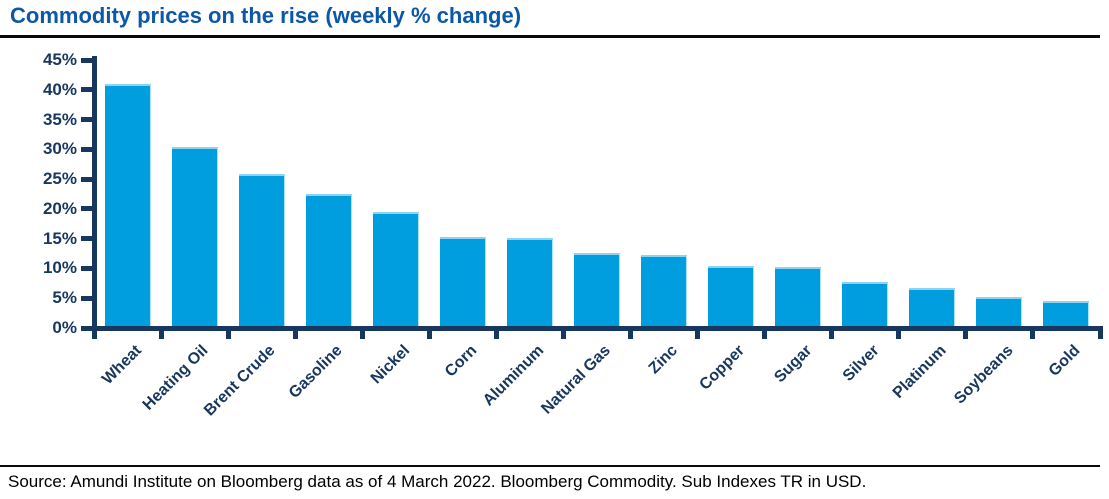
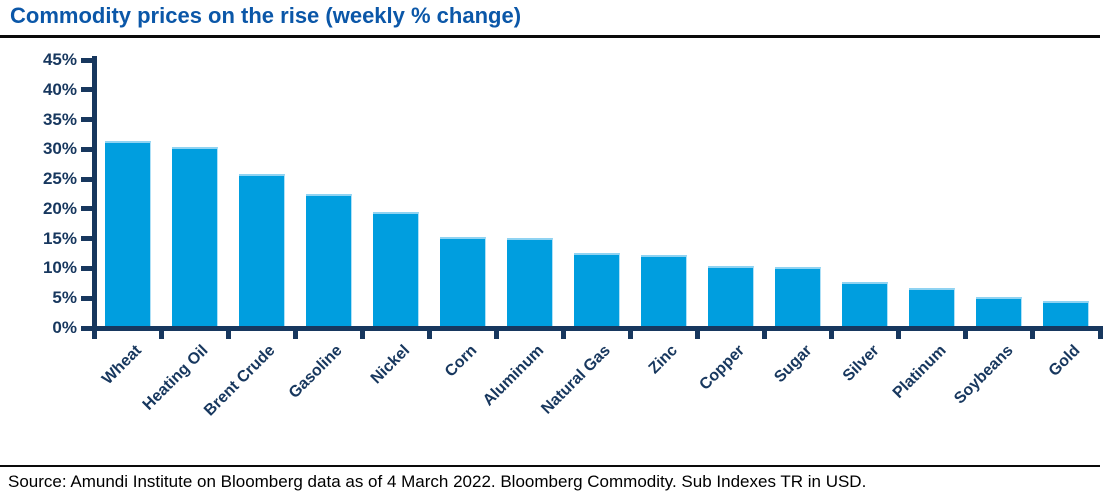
Wheat: 41% -> 31%
